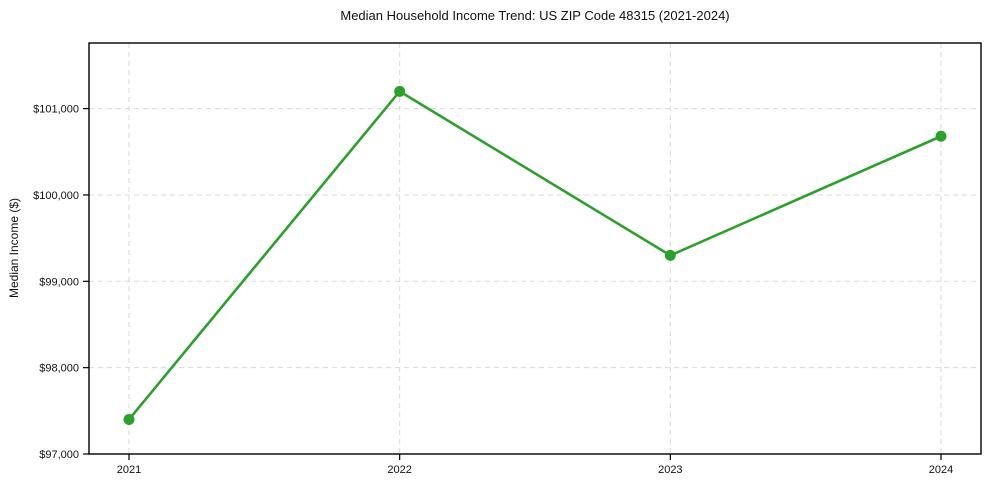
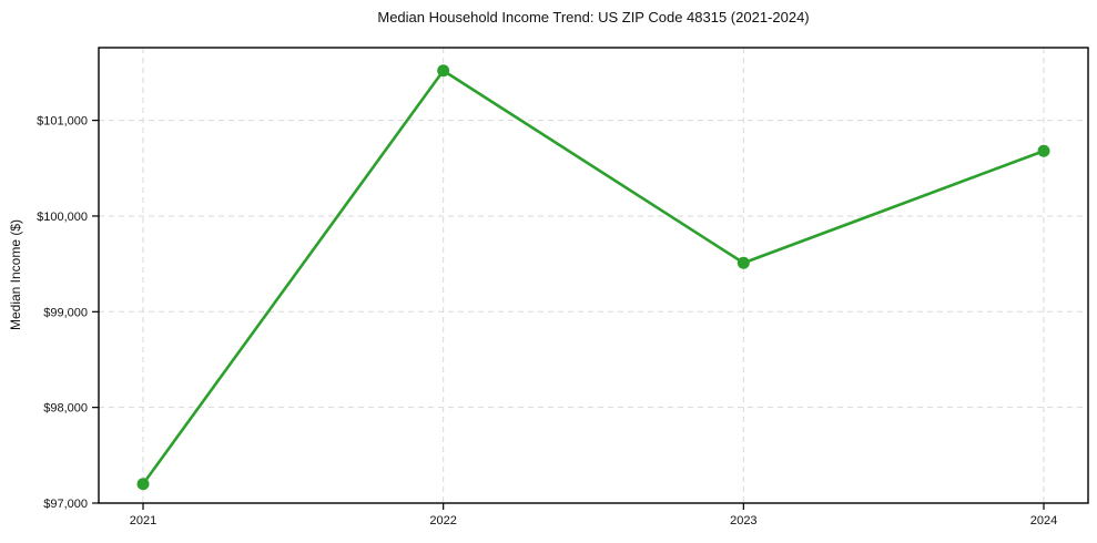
2021: $97400 -> $97200
2022: $101200 -> $101500
2023: $99300 -> $99500
